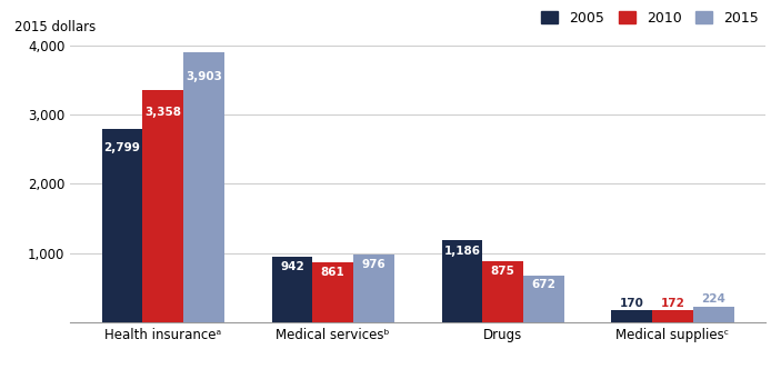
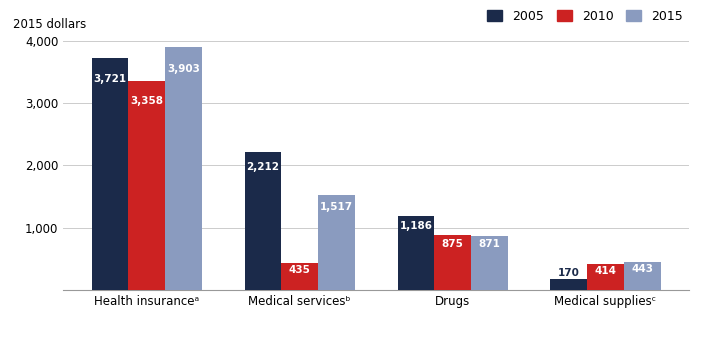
2005/Health insuranceᵃ: 2,799 -> 3,721
2005/Medical servicesᵇ: 942 -> 2,212
2010/Medical servicesᵇ: 861 -> 435
2015/Medical servicesᵇ: 976 -> 1,517
2015/Drugs: 672 -> 871
2010/Medical suppliesᶜ: 172 -> 414
2015/Medical suppliesᶜ: 224 -> 443
